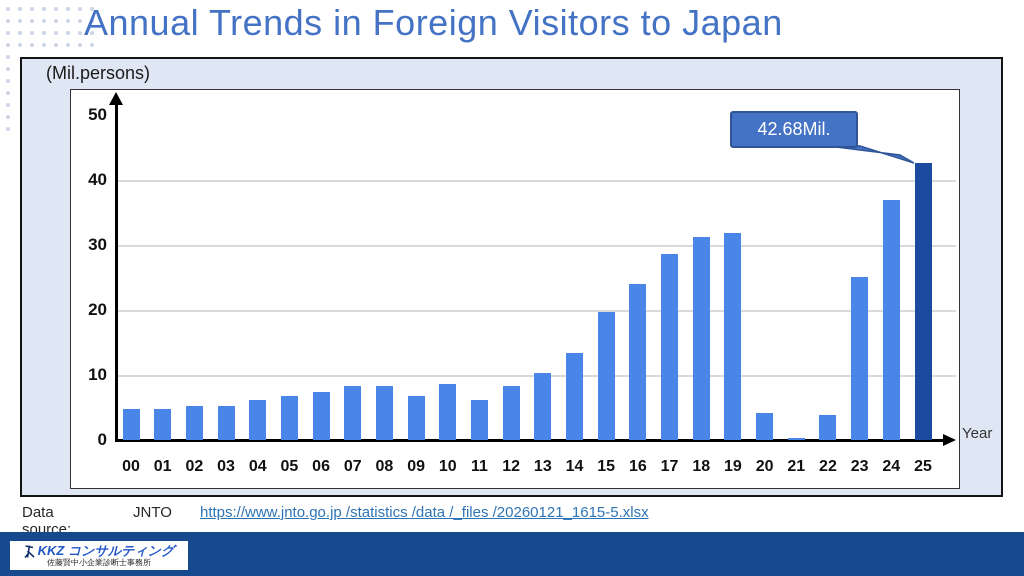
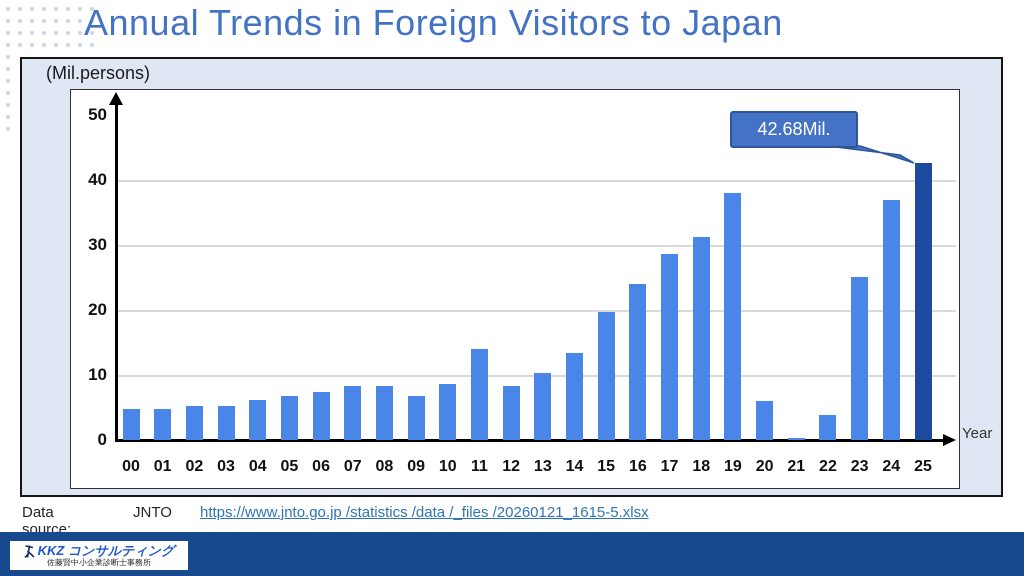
11: 6 -> 14
19: 32 -> 38
20: 4 -> 6
